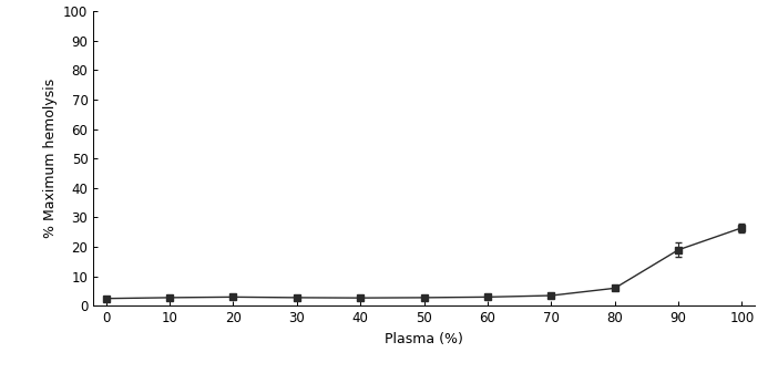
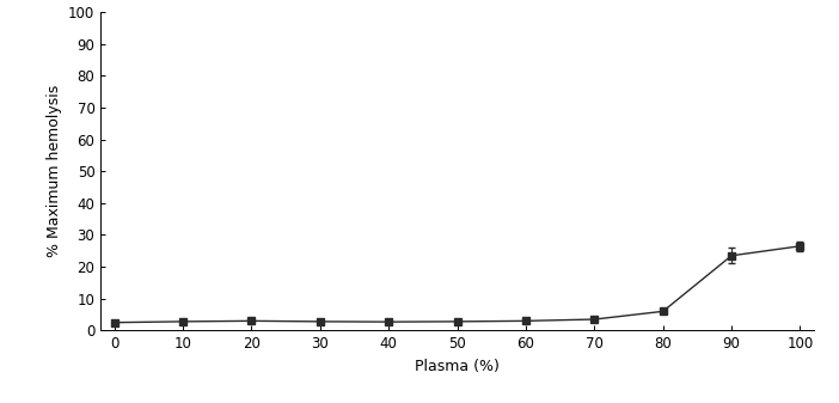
90: 19.0 -> 23.5
